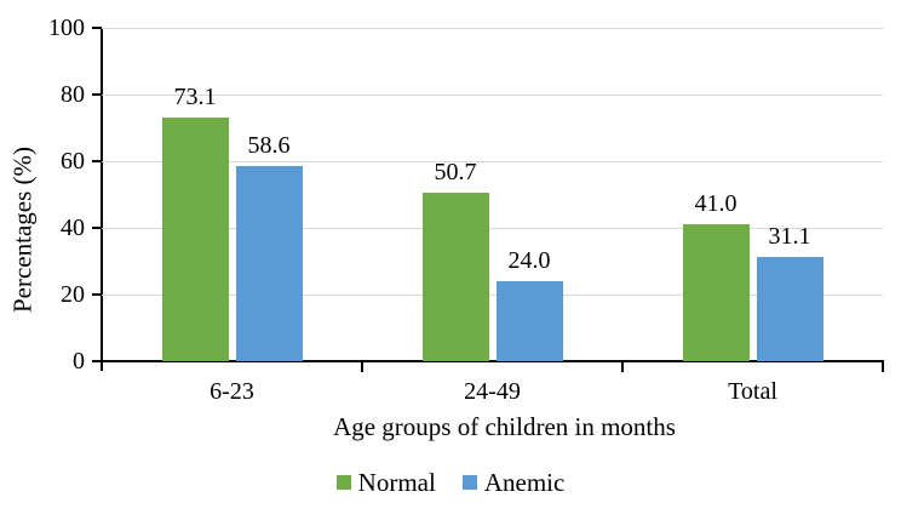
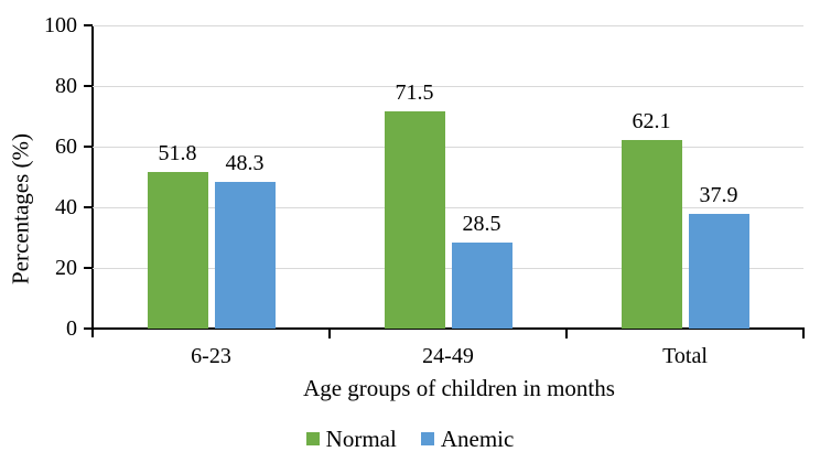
Normal/6-23: 73.1 -> 51.8
Anemic/6-23: 58.6 -> 48.3
Normal/24-49: 50.7 -> 71.5
Anemic/24-49: 24.0 -> 28.5
Normal/Total: 41.0 -> 62.1
Anemic/Total: 31.1 -> 37.9
